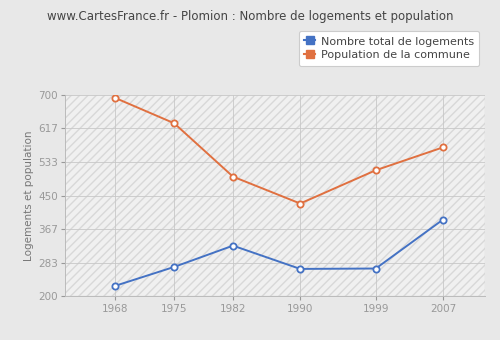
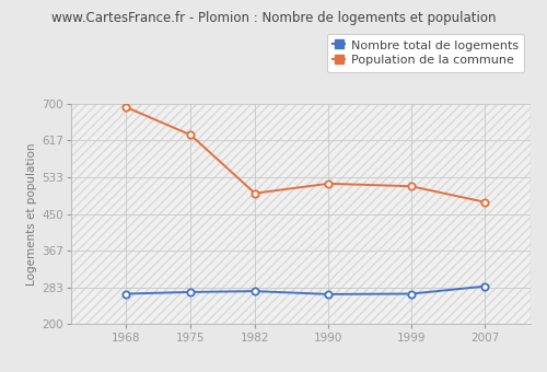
Nombre total de logements/1968: 225 -> 268
Nombre total de logements/1982: 325 -> 274
Population de la commune/1990: 430 -> 519
Nombre total de logements/2007: 390 -> 285
Population de la commune/2007: 570 -> 477
